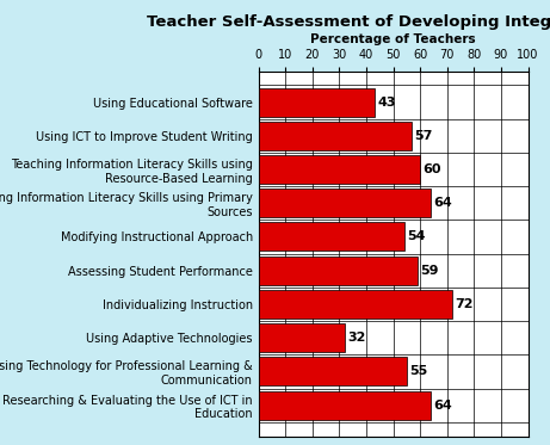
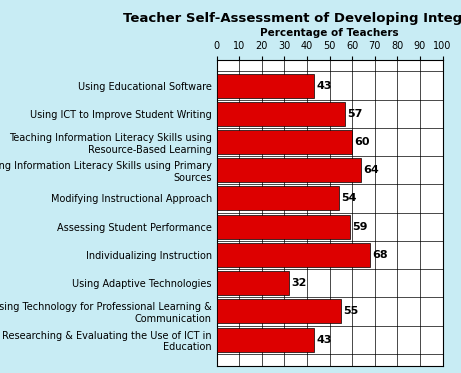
Individualizing Instruction: 72 -> 68
Researching & Evaluating the Use of ICT in Education: 64 -> 43
